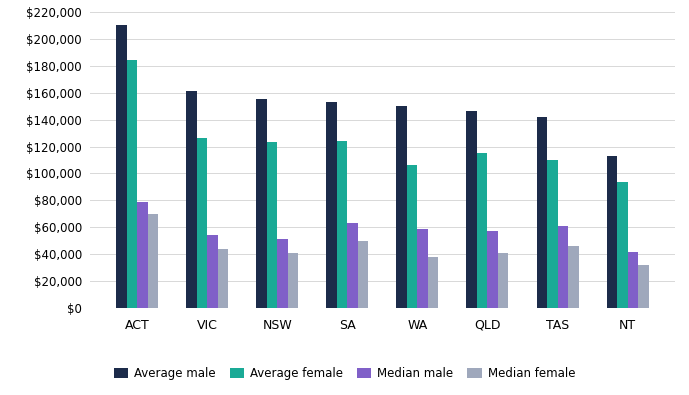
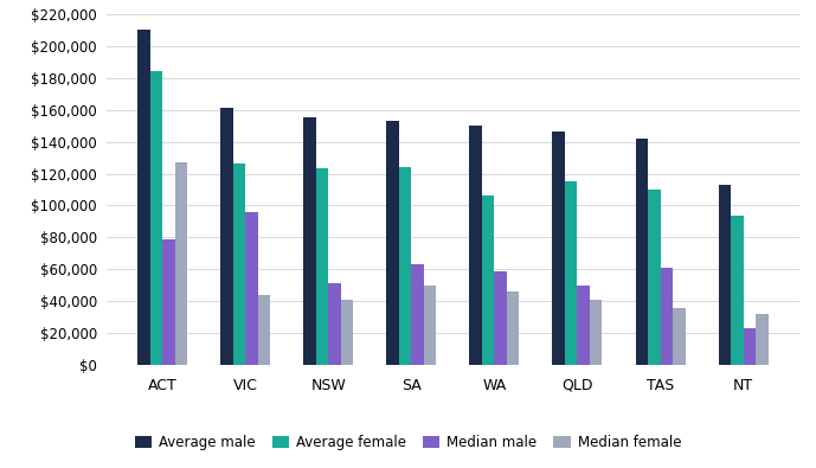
Median female/ACT: $70,000 -> $127,000
Median male/VIC: $54,000 -> $96,000
Median female/WA: $38,000 -> $46,000
Median male/QLD: $57,000 -> $50,000
Median female/TAS: $46,000 -> $36,000
Median male/NT: $42,000 -> $23,000
